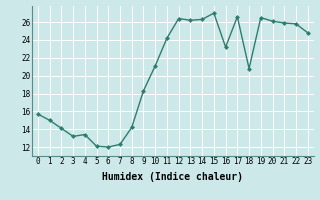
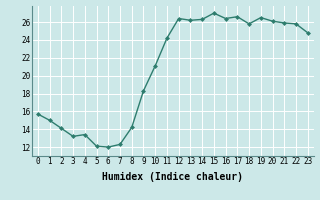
16: 23.2 -> 26.4
18: 20.8 -> 25.8
